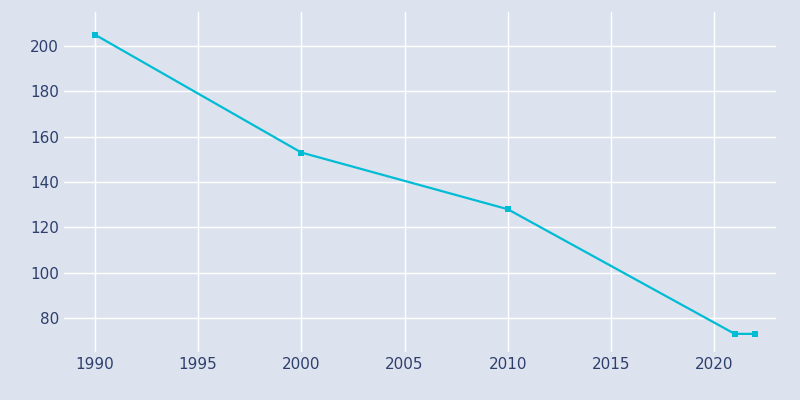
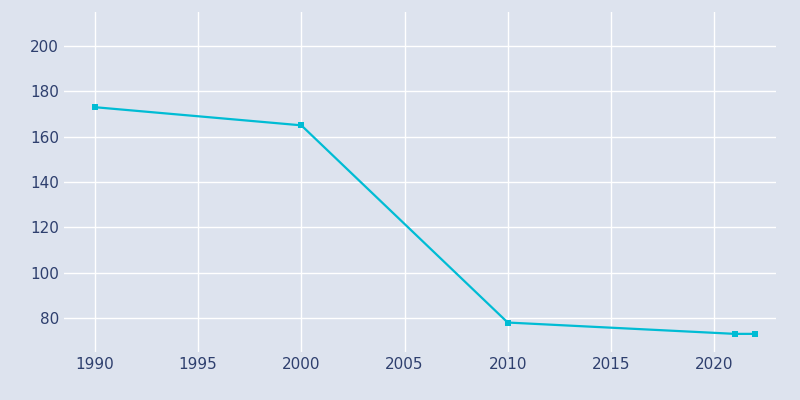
1990: 205 -> 173
2000: 153 -> 165
2010: 128 -> 78
